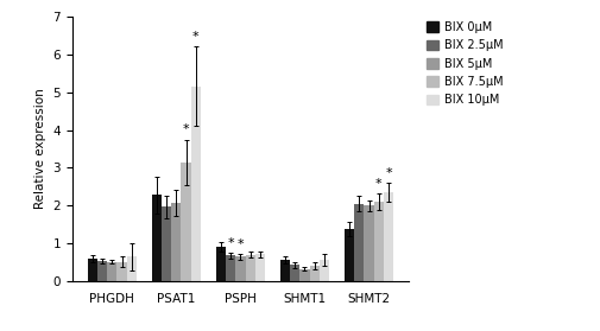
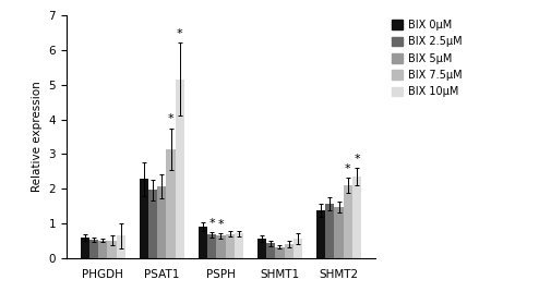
BIX 2.5μM/SHMT2: 2.05 -> 1.57
BIX 5μM/SHMT2: 2.00 -> 1.48
